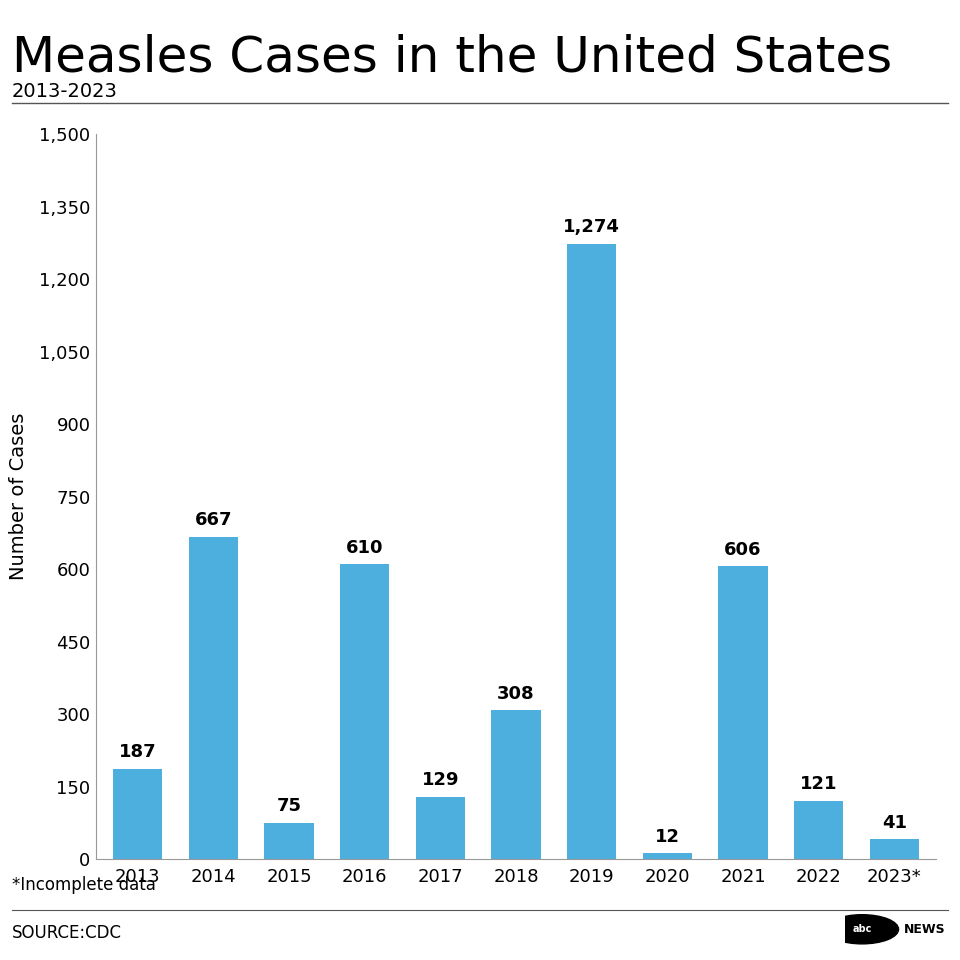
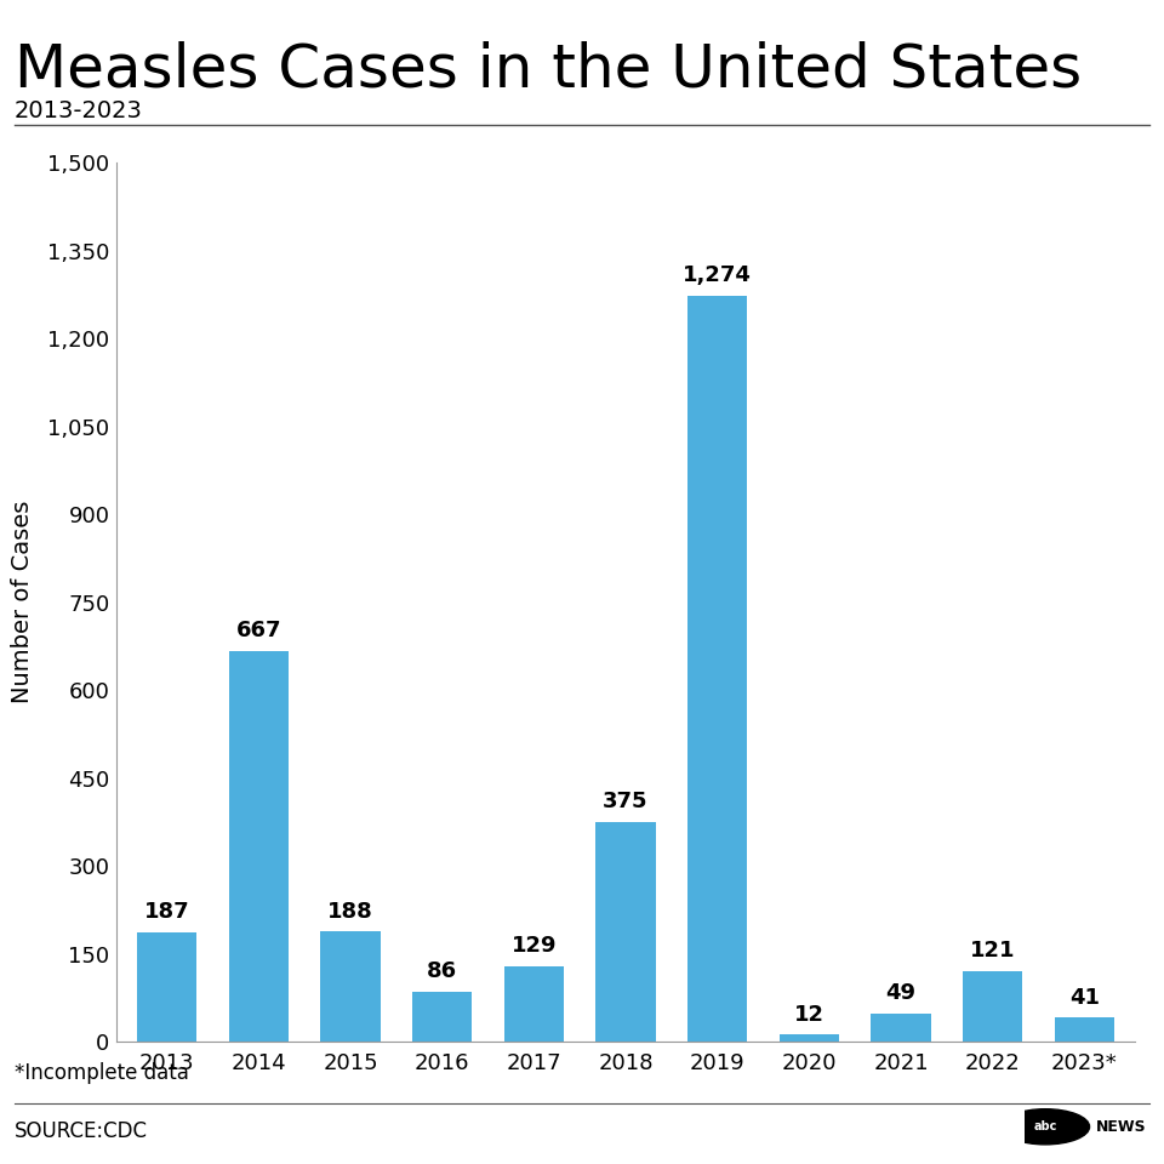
2015: 75 -> 188
2016: 610 -> 86
2018: 308 -> 375
2021: 606 -> 49
